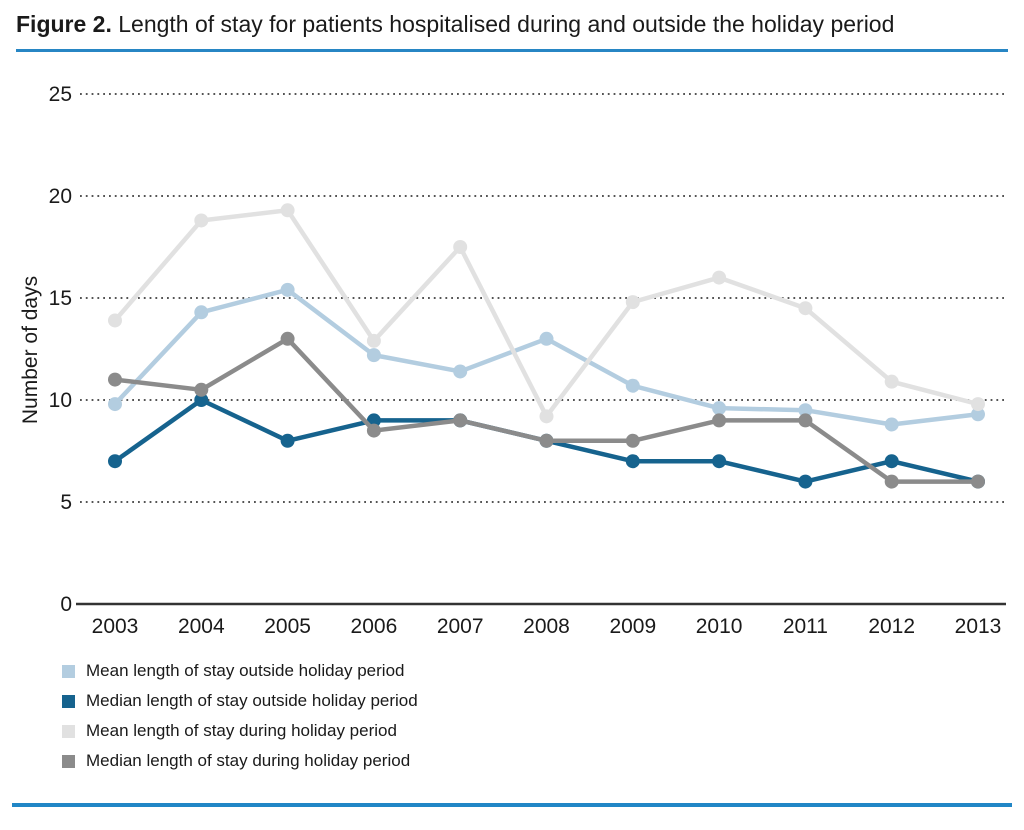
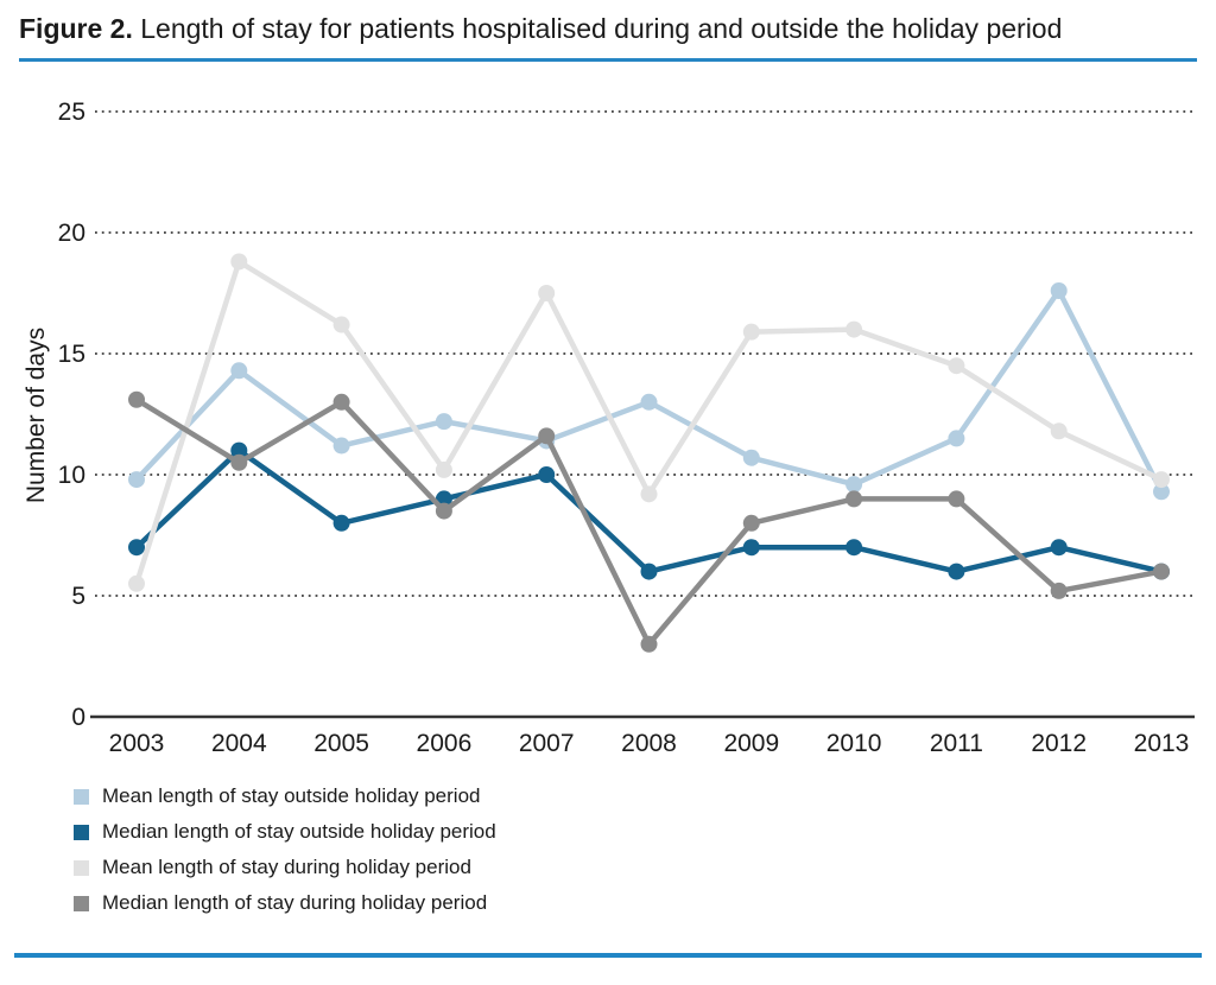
Mean length of stay during holiday period/2003: 13.9 -> 5.5
Median length of stay during holiday period/2003: 11.0 -> 13.1
Median length of stay outside holiday period/2004: 10 -> 11
Mean length of stay outside holiday period/2005: 15.4 -> 11.2
Mean length of stay during holiday period/2005: 19.3 -> 16.2
Mean length of stay during holiday period/2006: 12.9 -> 10.2
Median length of stay outside holiday period/2007: 9 -> 10
Median length of stay during holiday period/2007: 9.0 -> 11.6
Median length of stay outside holiday period/2008: 8 -> 6
Median length of stay during holiday period/2008: 8.0 -> 3.0
Mean length of stay during holiday period/2009: 14.8 -> 15.9
Mean length of stay outside holiday period/2011: 9.5 -> 11.5
Mean length of stay outside holiday period/2012: 8.8 -> 17.6
Mean length of stay during holiday period/2012: 10.9 -> 11.8
Median length of stay during holiday period/2012: 6.0 -> 5.2
